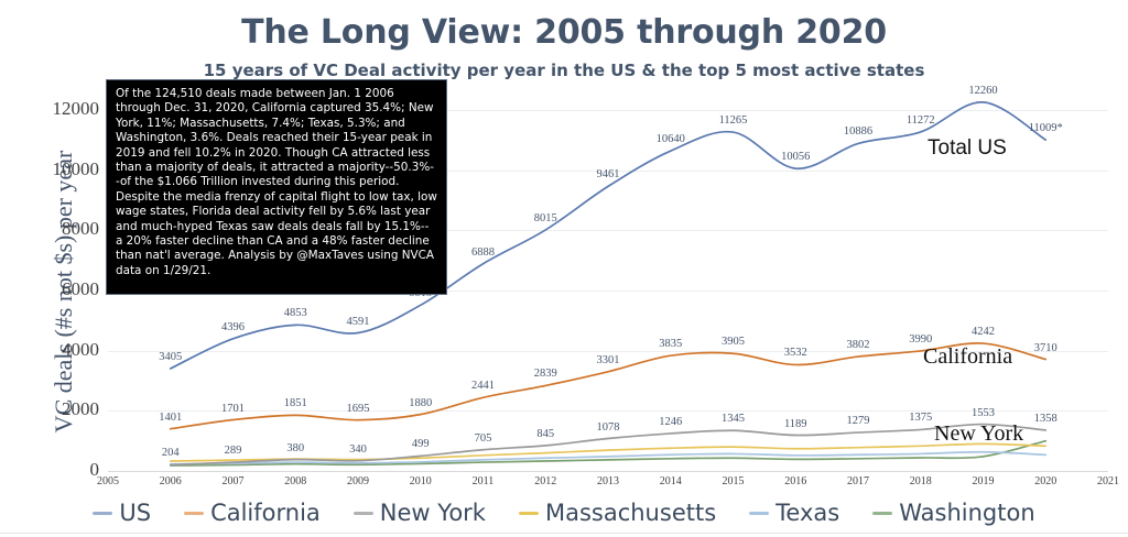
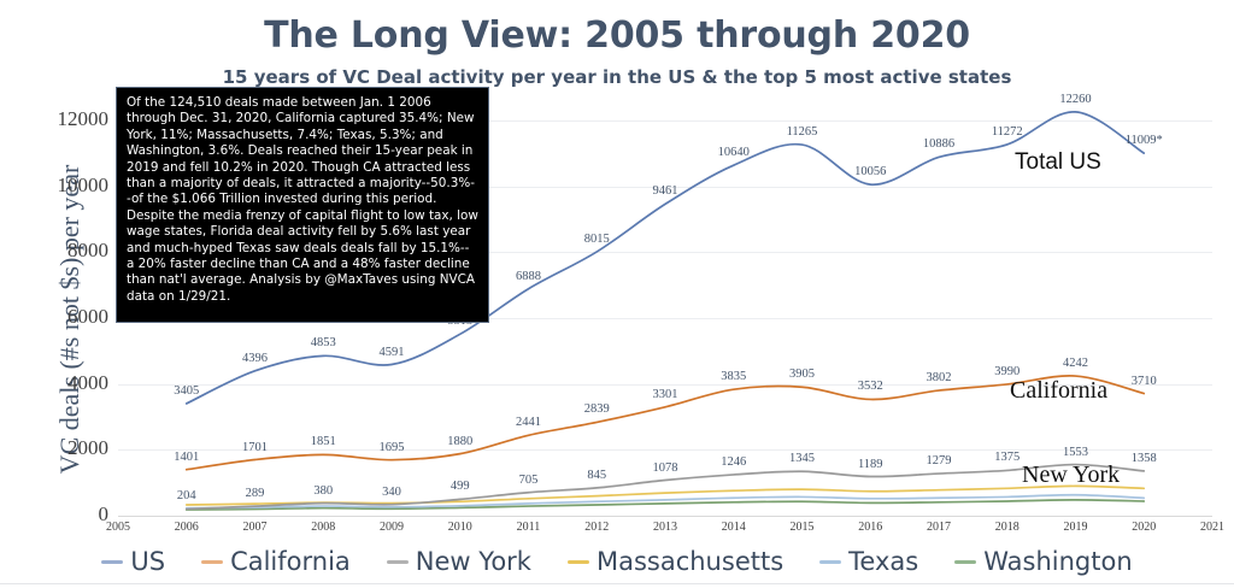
Washington/2020: 1000 -> 400
